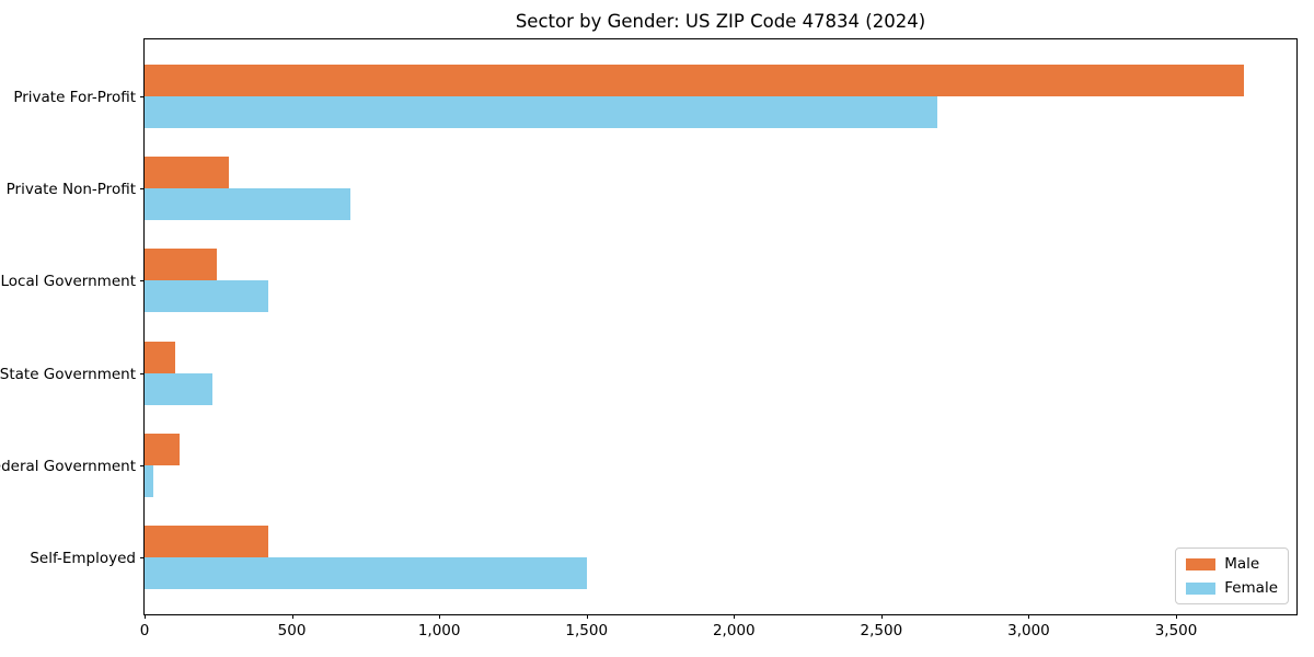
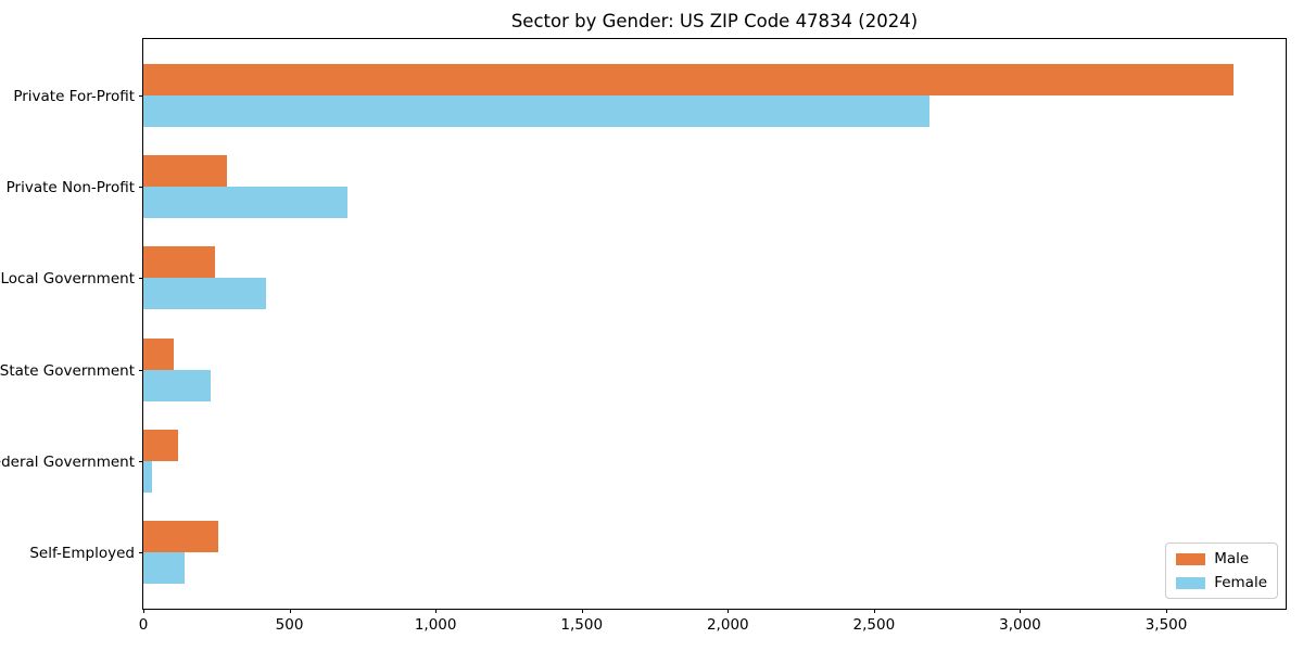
Male/Self-Employed: 420 -> 260
Female/Self-Employed: 1500 -> 140
